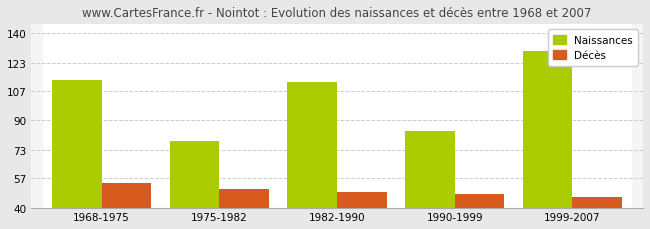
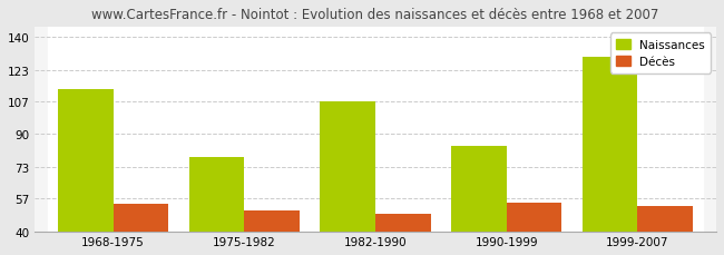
Naissances/1982-1990: 112 -> 107
Décès/1990-1999: 48 -> 55
Décès/1999-2007: 46 -> 53
